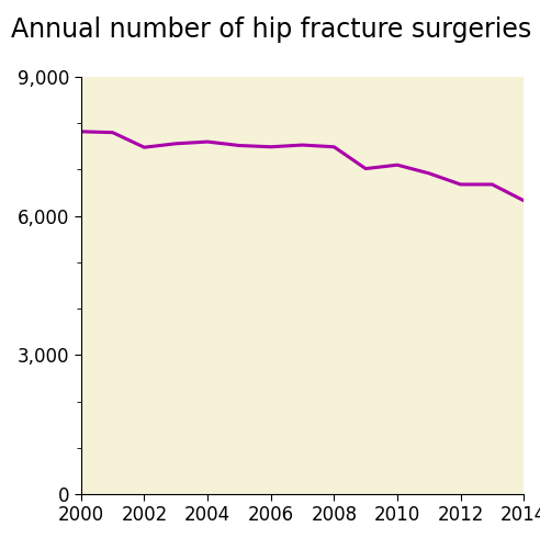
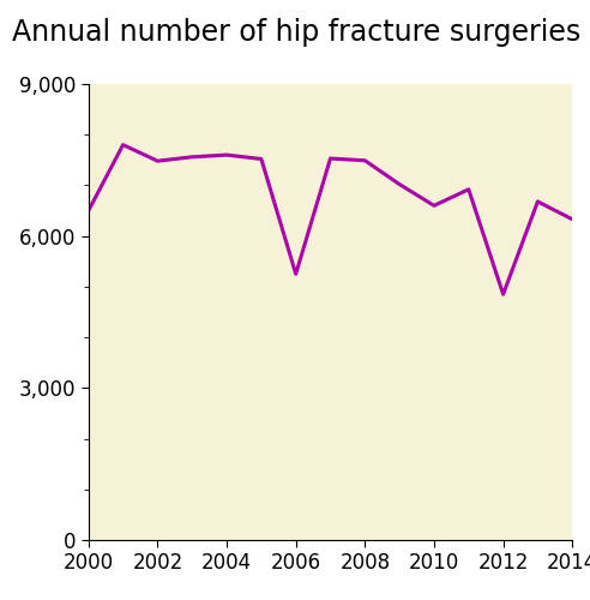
2000: 7,820 -> 6,500
2006: 7,490 -> 5,250
2010: 7,100 -> 6,600
2012: 6,680 -> 4,850
